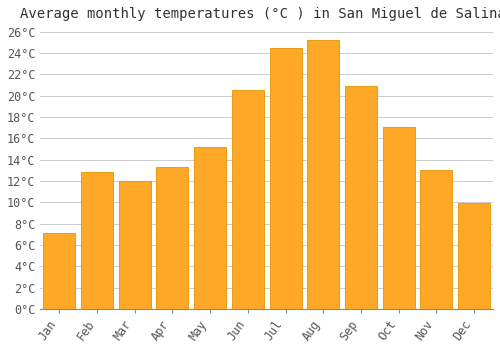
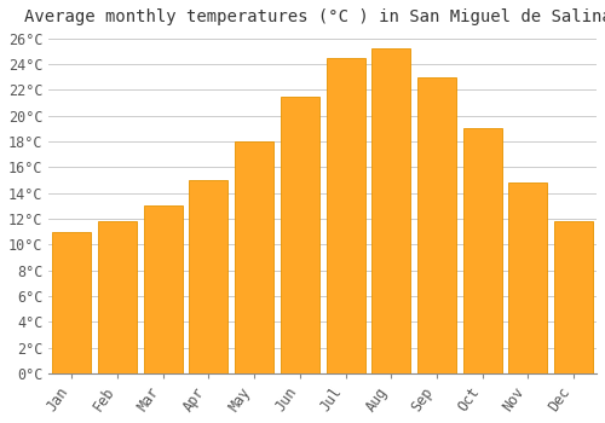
Jan: 7.1°C -> 11.0°C
Feb: 12.8°C -> 11.8°C
Mar: 12.0°C -> 13.0°C
Apr: 13.3°C -> 15.0°C
May: 15.2°C -> 18.0°C
Jun: 20.5°C -> 21.5°C
Sep: 20.9°C -> 23.0°C
Oct: 17.1°C -> 19.0°C
Nov: 13.0°C -> 14.8°C
Dec: 9.9°C -> 11.8°C
